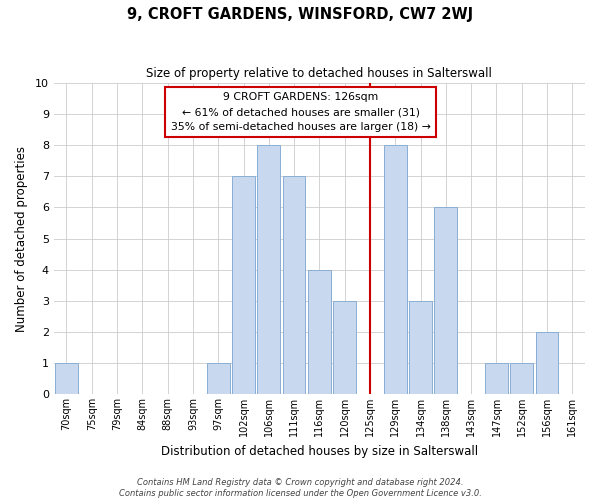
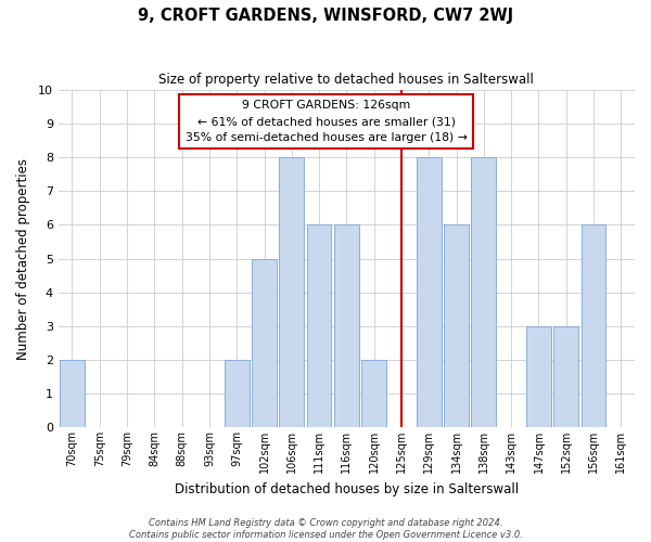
70sqm: 1 -> 2
97sqm: 1 -> 2
102sqm: 7 -> 5
111sqm: 7 -> 6
116sqm: 4 -> 6
120sqm: 3 -> 2
134sqm: 3 -> 6
138sqm: 6 -> 8
147sqm: 1 -> 3
152sqm: 1 -> 3
156sqm: 2 -> 6
